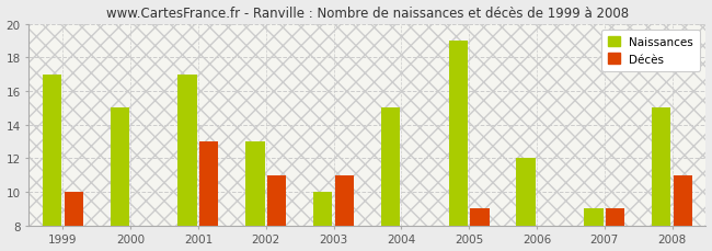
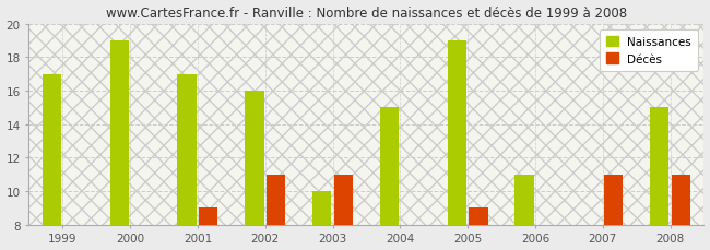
Décès/1999: 10 -> 8
Naissances/2000: 15 -> 19
Décès/2001: 13 -> 9
Naissances/2002: 13 -> 16
Naissances/2006: 12 -> 11
Naissances/2007: 9 -> 8
Décès/2007: 9 -> 11
